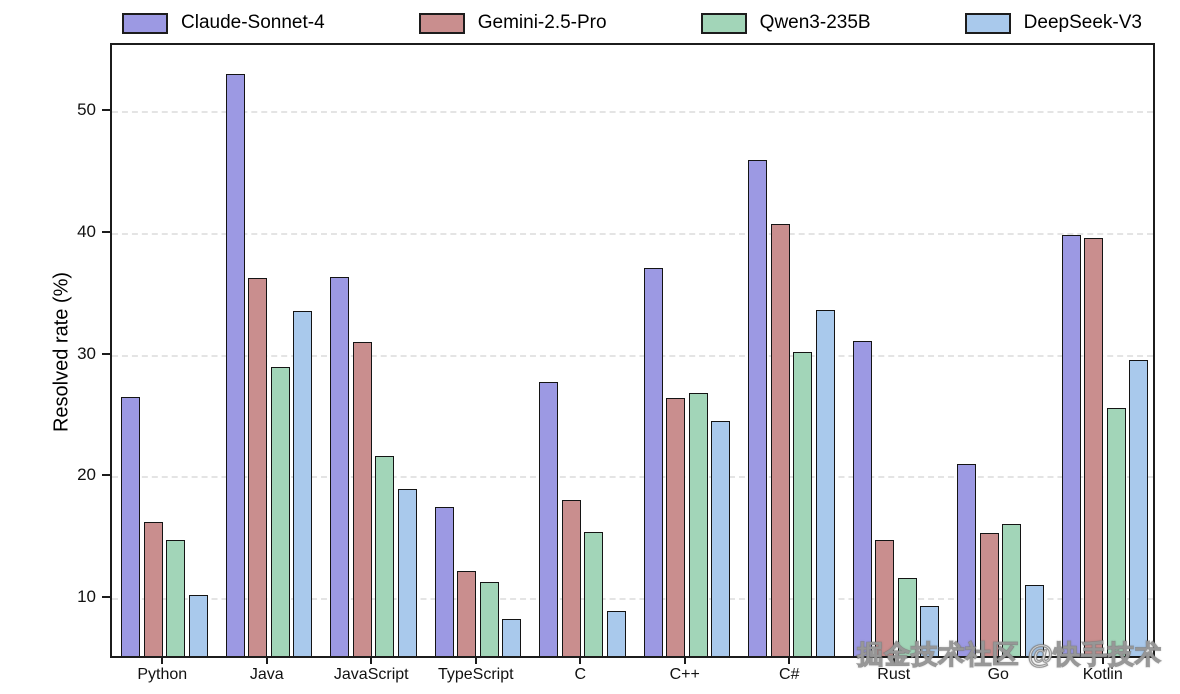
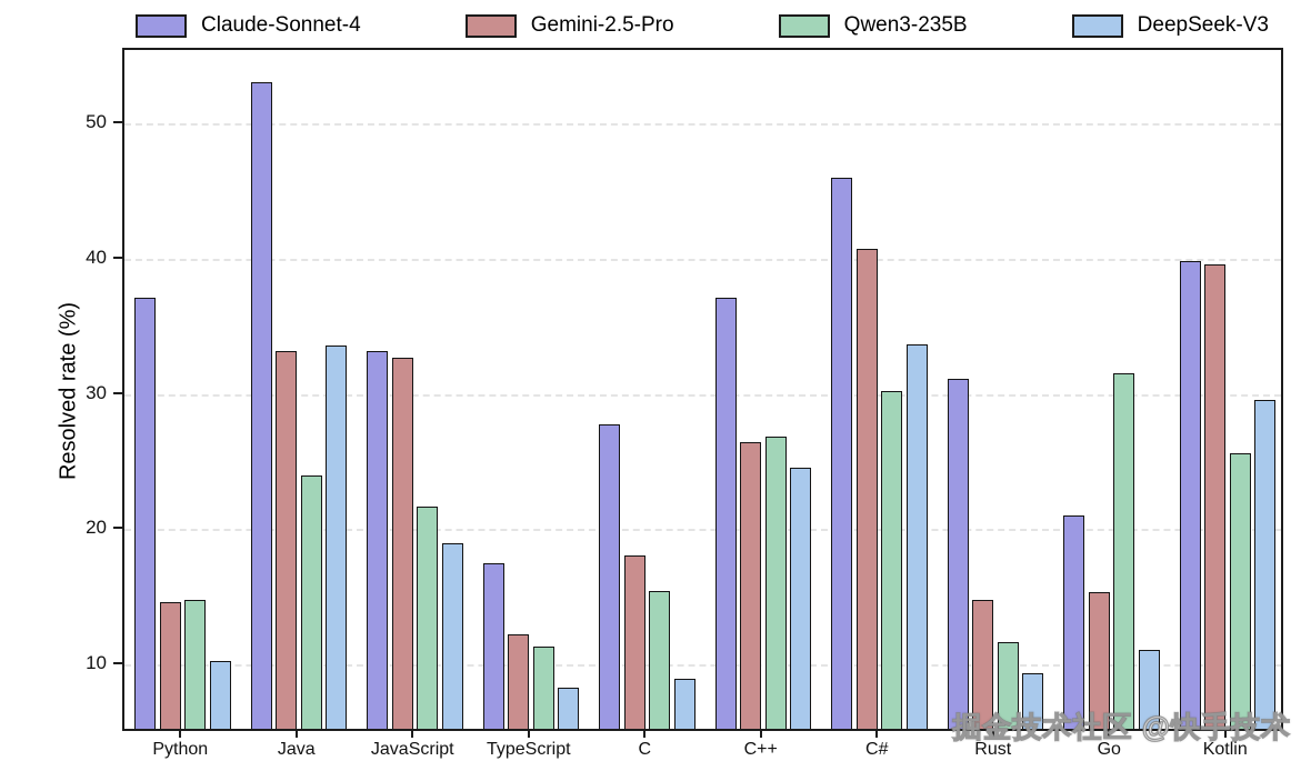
Claude-Sonnet-4/Python: 26.3 -> 36.9
Gemini-2.5-Pro/Python: 16.0 -> 14.4
Gemini-2.5-Pro/Java: 36.0 -> 32.9
Qwen3-235B/Java: 28.7 -> 23.7
Claude-Sonnet-4/JavaScript: 36.1 -> 32.9
Gemini-2.5-Pro/JavaScript: 30.8 -> 32.4
Qwen3-235B/Go: 15.8 -> 31.3
